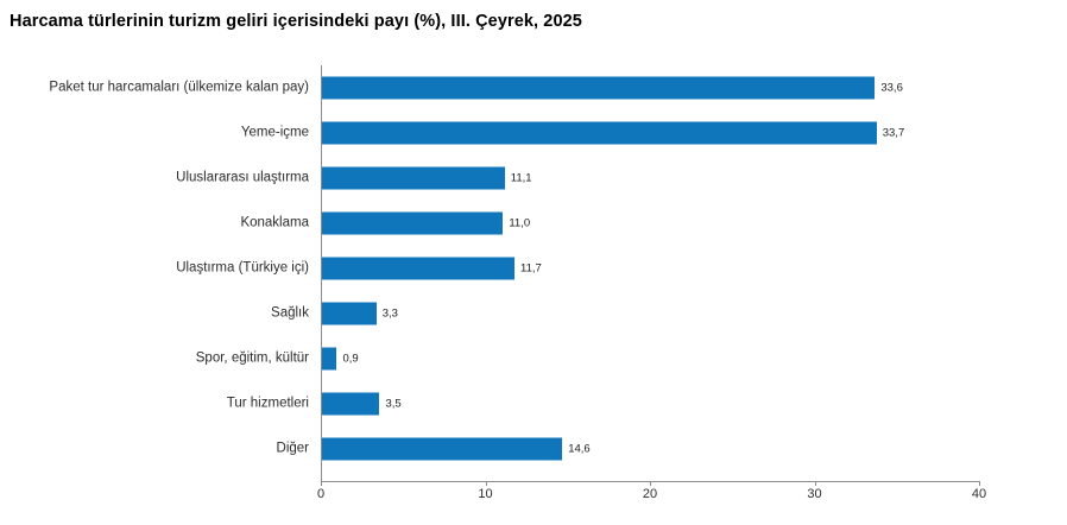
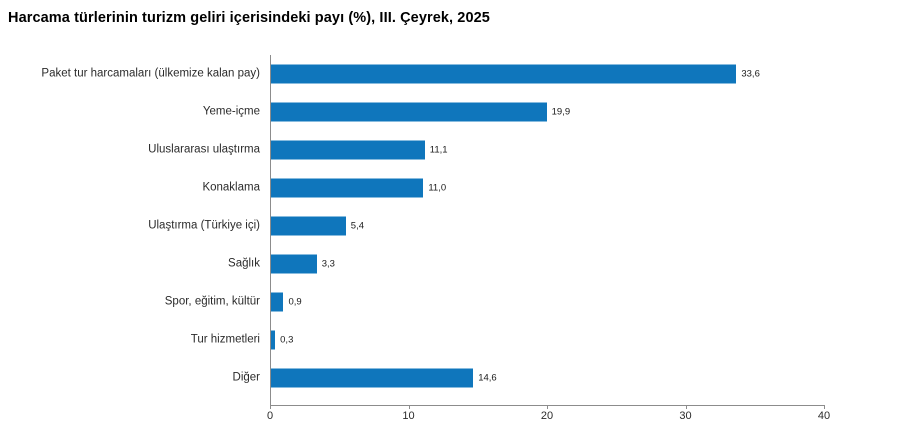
Yeme-içme: 33,7 -> 19,9
Ulaştırma (Türkiye içi): 11,7 -> 5,4
Tur hizmetleri: 3,5 -> 0,3
